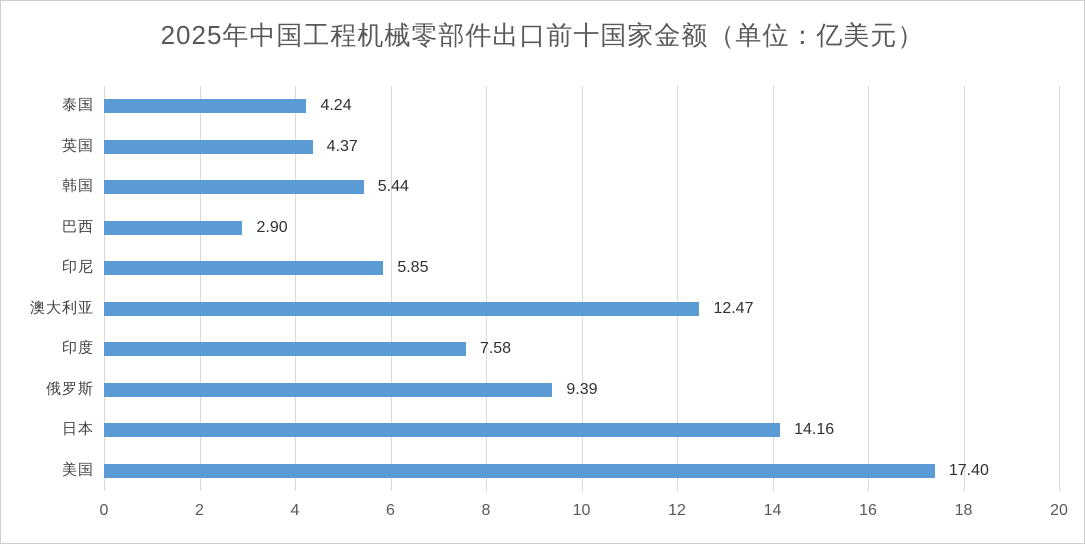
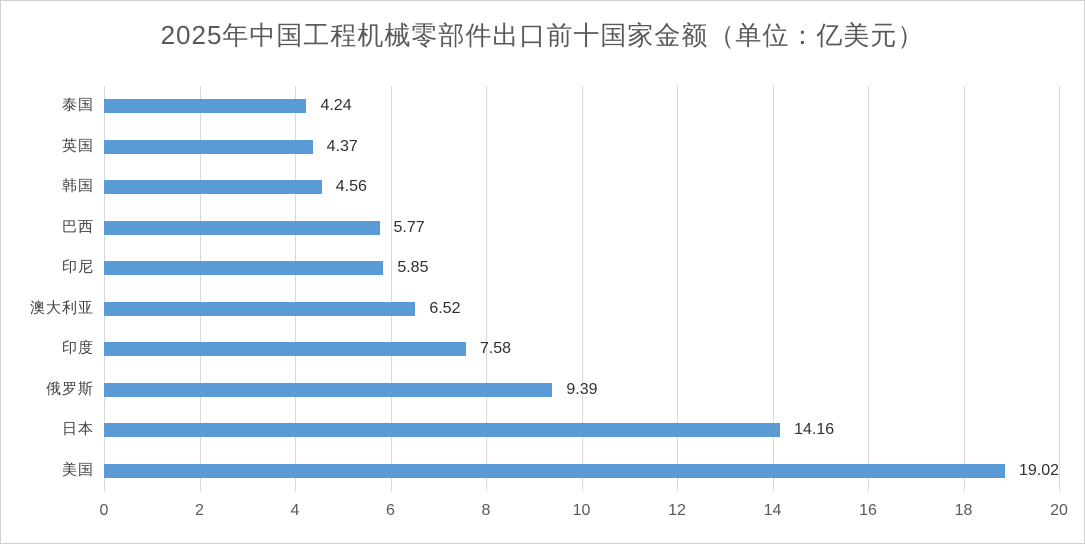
韩国: 5.44 -> 4.56
巴西: 2.90 -> 5.77
澳大利亚: 12.47 -> 6.52
美国: 17.40 -> 19.02
